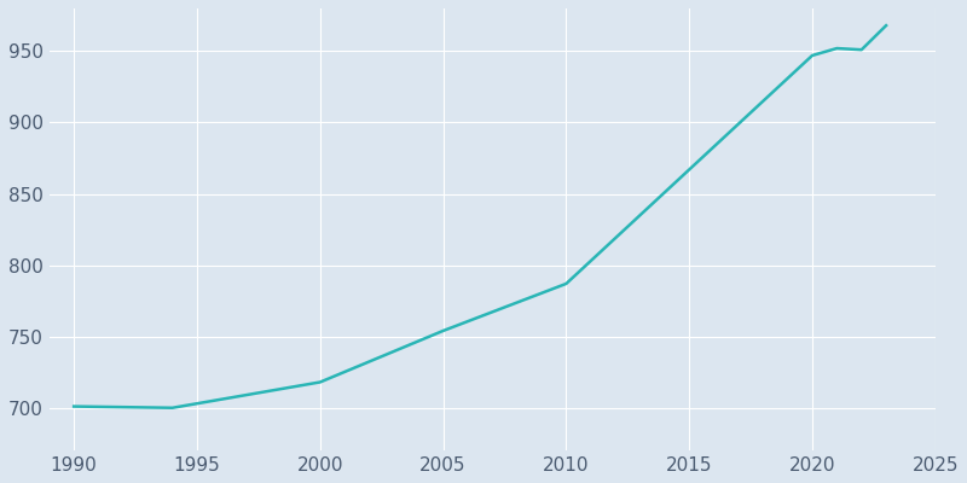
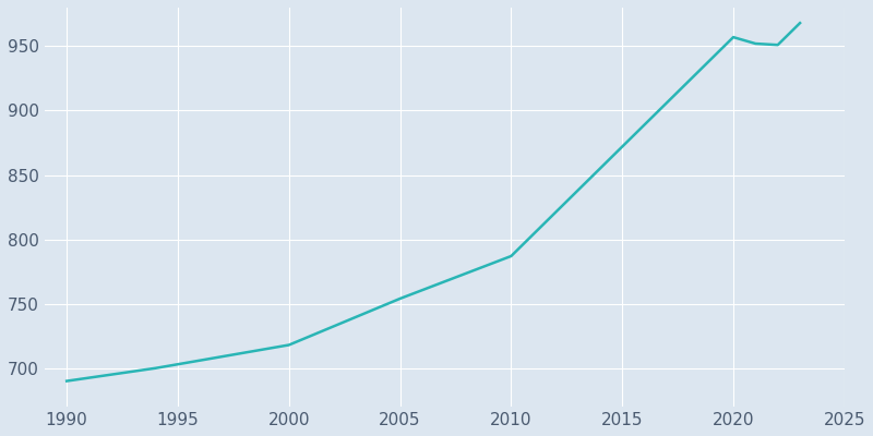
1990: 701 -> 690
2020: 947 -> 957
